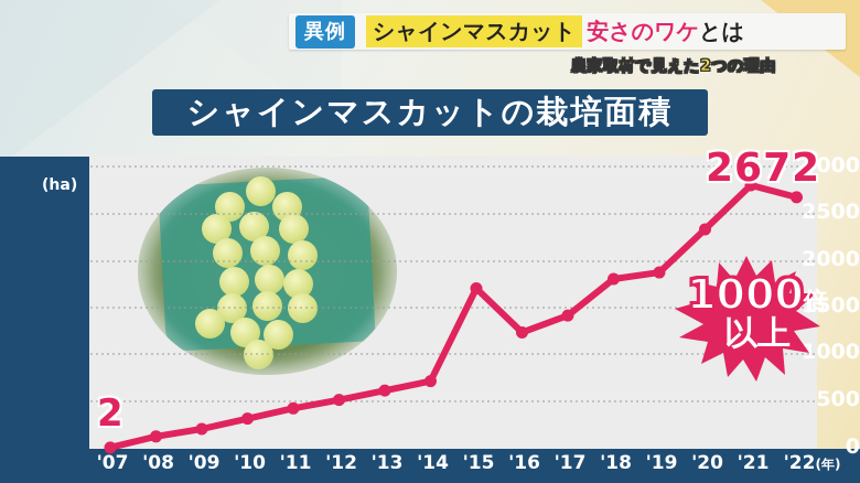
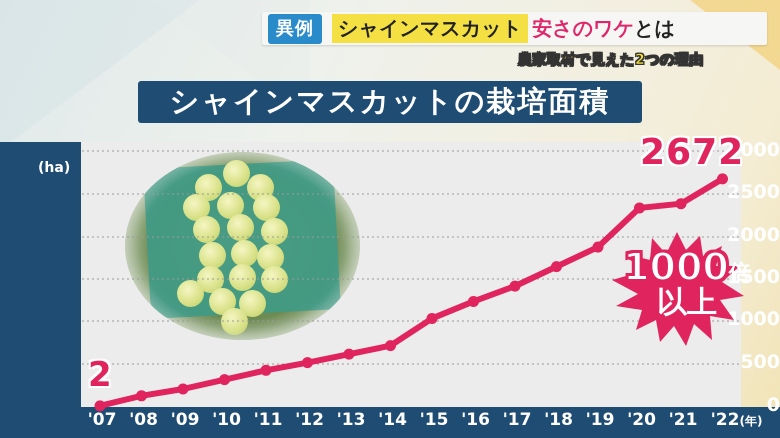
'15: 1700 -> 1000
'18: 1800 -> 1600
'21: 2800 -> 2400
